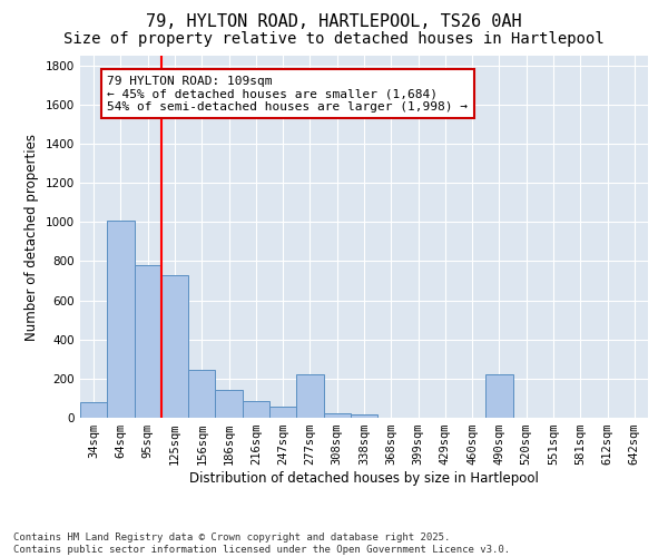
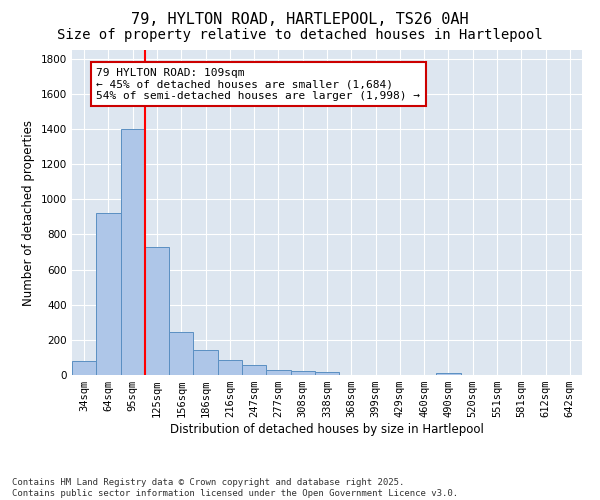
64sqm: 1010 -> 920
95sqm: 780 -> 1400
277sqm: 220 -> 30
490sqm: 220 -> 10
